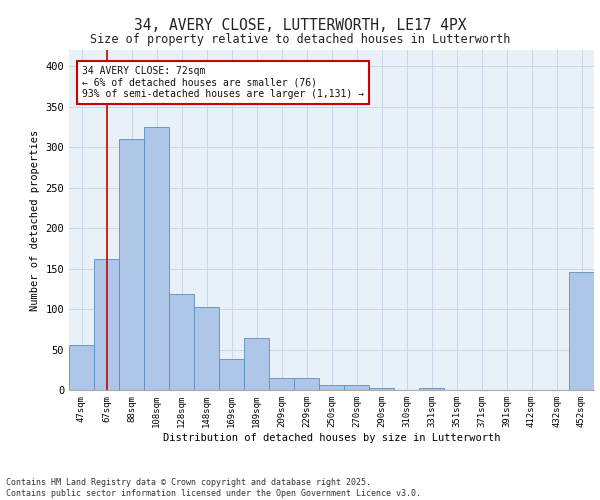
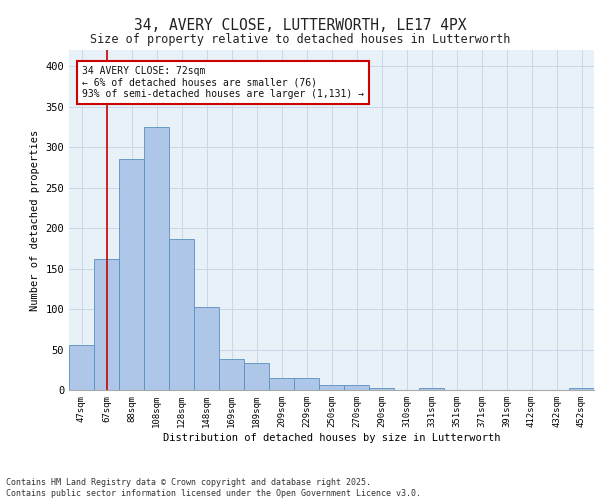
88sqm: 310 -> 285
128sqm: 118 -> 186
189sqm: 64 -> 33
452sqm: 146 -> 3
